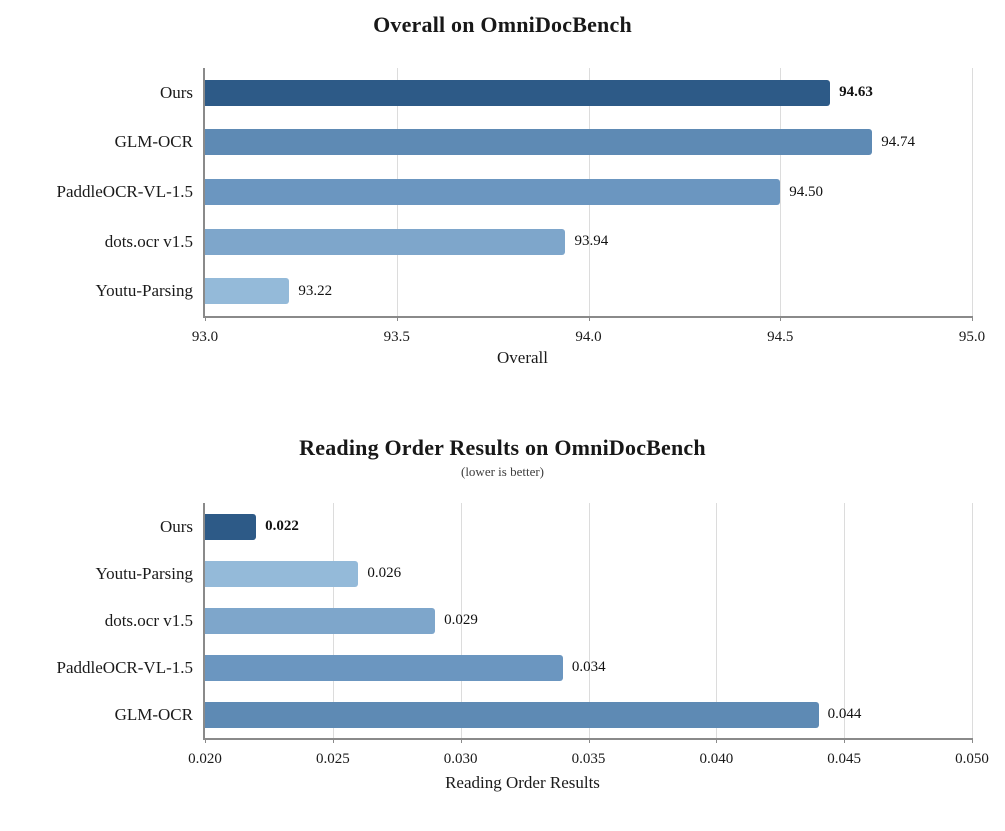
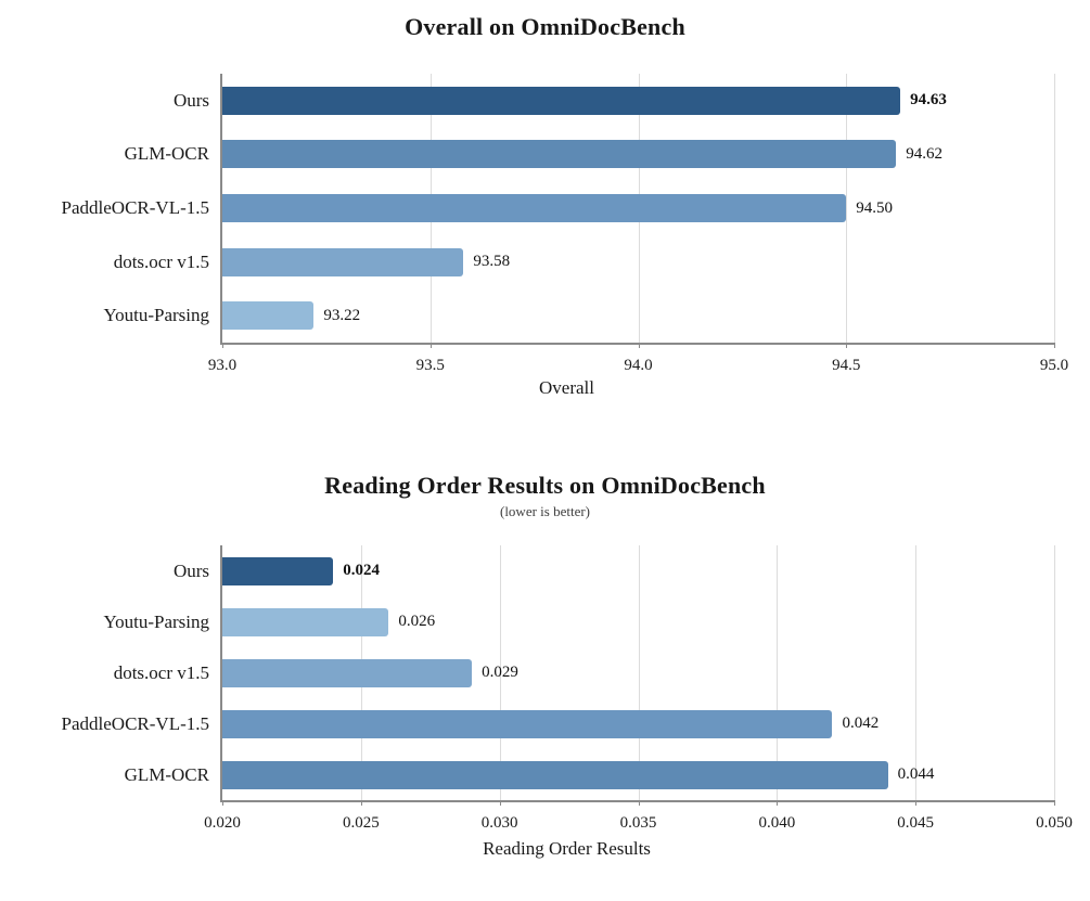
Overall on OmniDocBench/GLM-OCR: 94.74 -> 94.62
Overall on OmniDocBench/dots.ocr v1.5: 93.94 -> 93.58
Reading Order Results on OmniDocBench/Ours: 0.022 -> 0.024
Reading Order Results on OmniDocBench/PaddleOCR-VL-1.5: 0.034 -> 0.042
